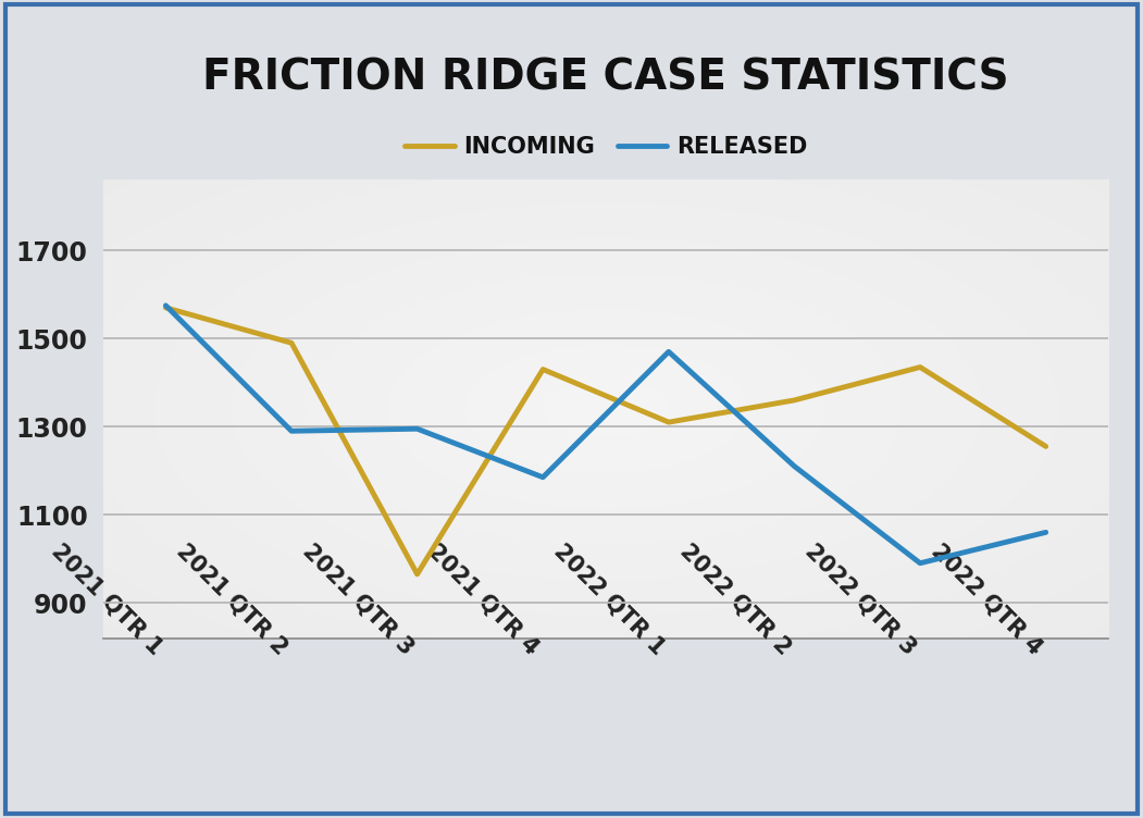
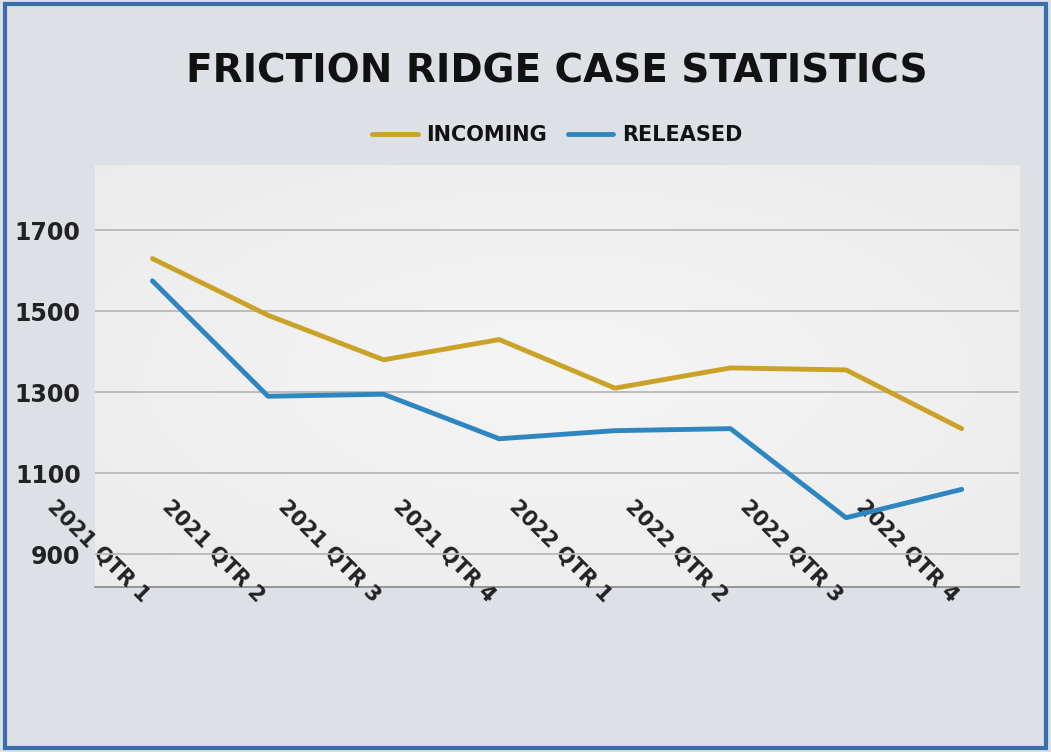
INCOMING/2021 QTR 1: 1570 -> 1630
INCOMING/2021 QTR 3: 965 -> 1380
RELEASED/2022 QTR 1: 1470 -> 1205
INCOMING/2022 QTR 3: 1435 -> 1355
INCOMING/2022 QTR 4: 1255 -> 1210
